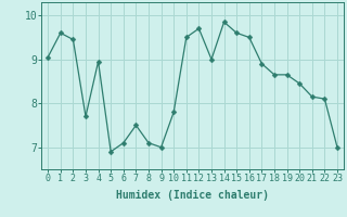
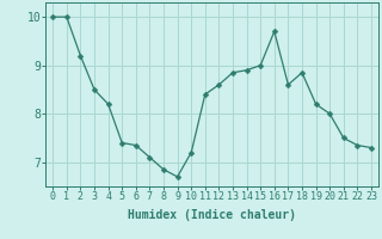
0: 9.05 -> 10.00
1: 9.60 -> 10.00
2: 9.45 -> 9.20
3: 7.70 -> 8.50
4: 8.95 -> 8.20
5: 6.90 -> 7.40
6: 7.10 -> 7.35
7: 7.50 -> 7.10
8: 7.10 -> 6.85
9: 7.00 -> 6.70
10: 7.80 -> 7.20
11: 9.50 -> 8.40
12: 9.70 -> 8.60
13: 9.00 -> 8.85
14: 9.85 -> 8.90
15: 9.60 -> 9.00
16: 9.50 -> 9.70
17: 8.90 -> 8.60
18: 8.65 -> 8.85
19: 8.65 -> 8.20
20: 8.45 -> 8.00
21: 8.15 -> 7.50
22: 8.10 -> 7.35
23: 7.00 -> 7.30
